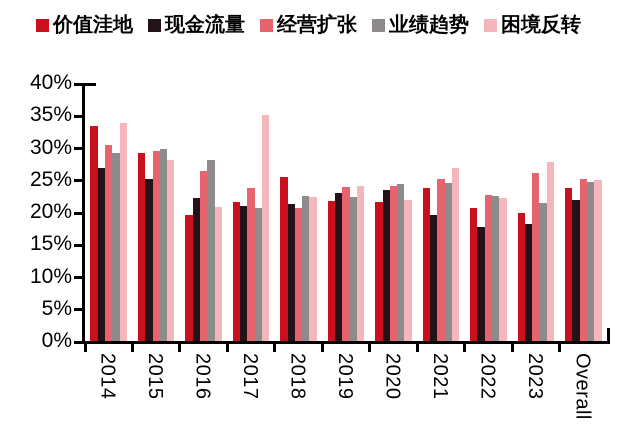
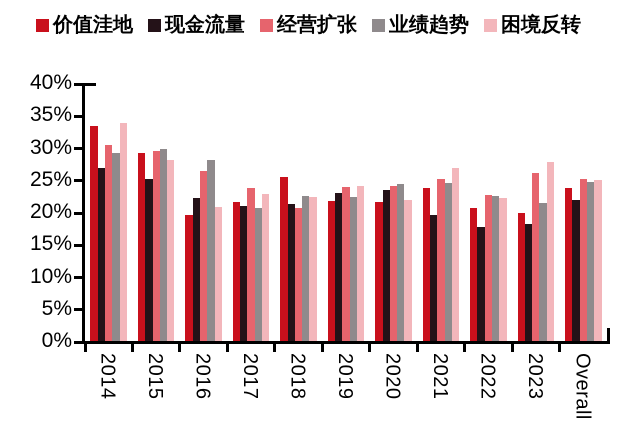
困境反转/2017: 35% -> 23%
